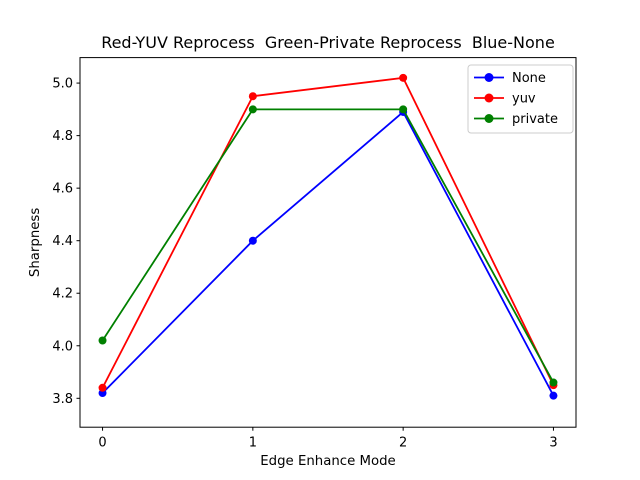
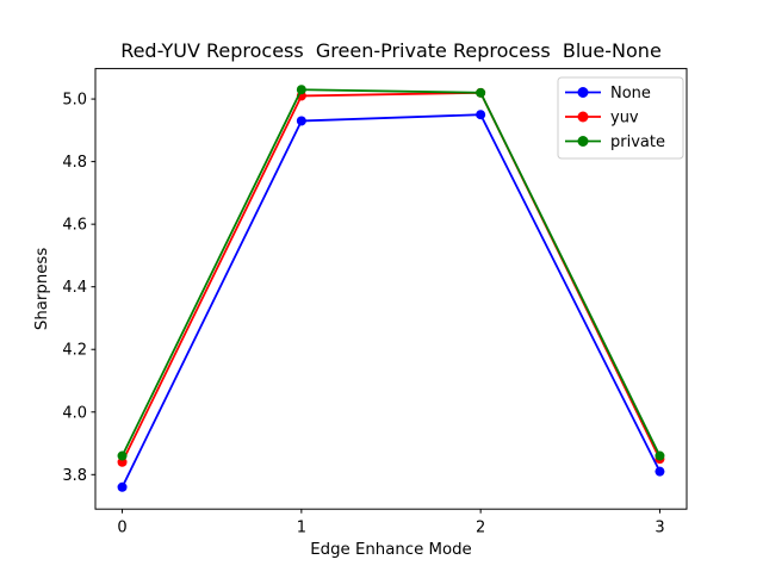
None/0: 3.82 -> 3.76
private/0: 4.02 -> 3.86
None/1: 4.40 -> 4.93
yuv/1: 4.95 -> 5.01
private/1: 4.90 -> 5.03
None/2: 4.89 -> 4.95
private/2: 4.90 -> 5.02
